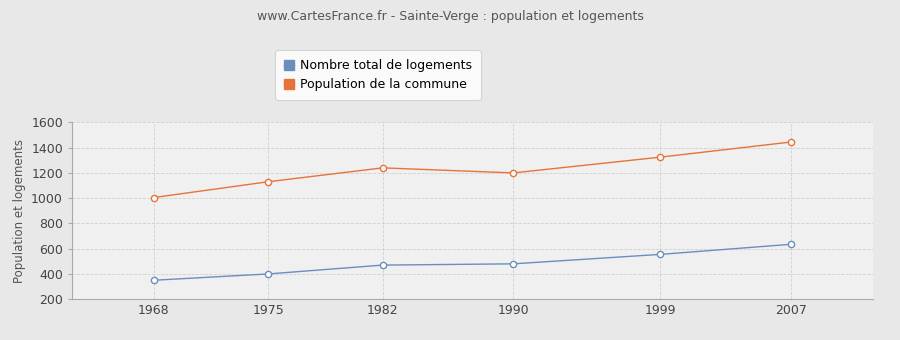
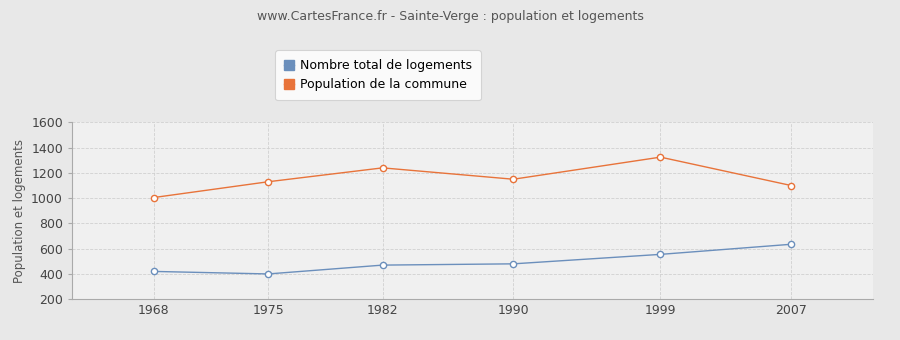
Nombre total de logements/1968: 350 -> 420
Population de la commune/1990: 1200 -> 1150
Population de la commune/2007: 1440 -> 1100
